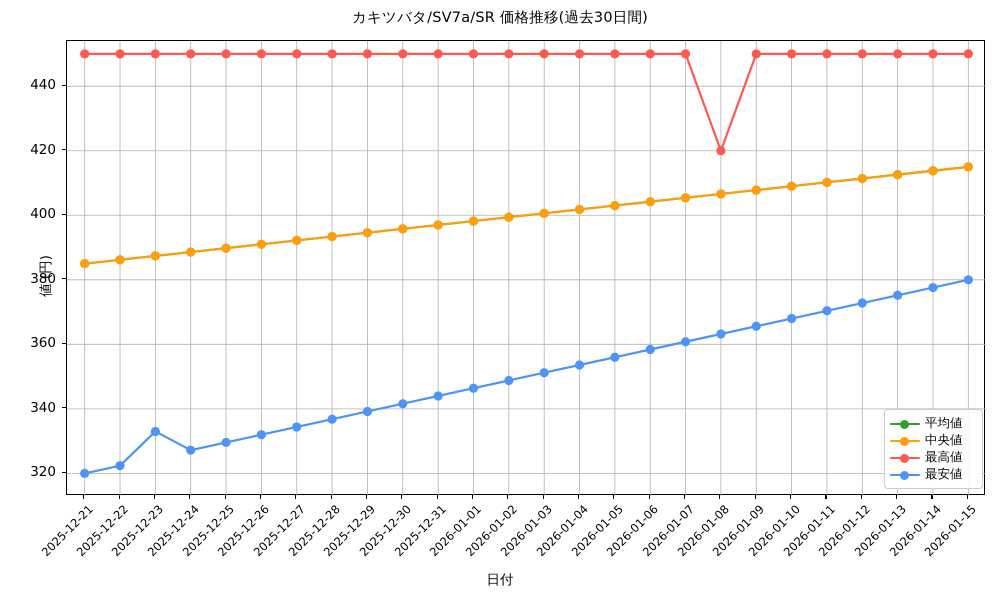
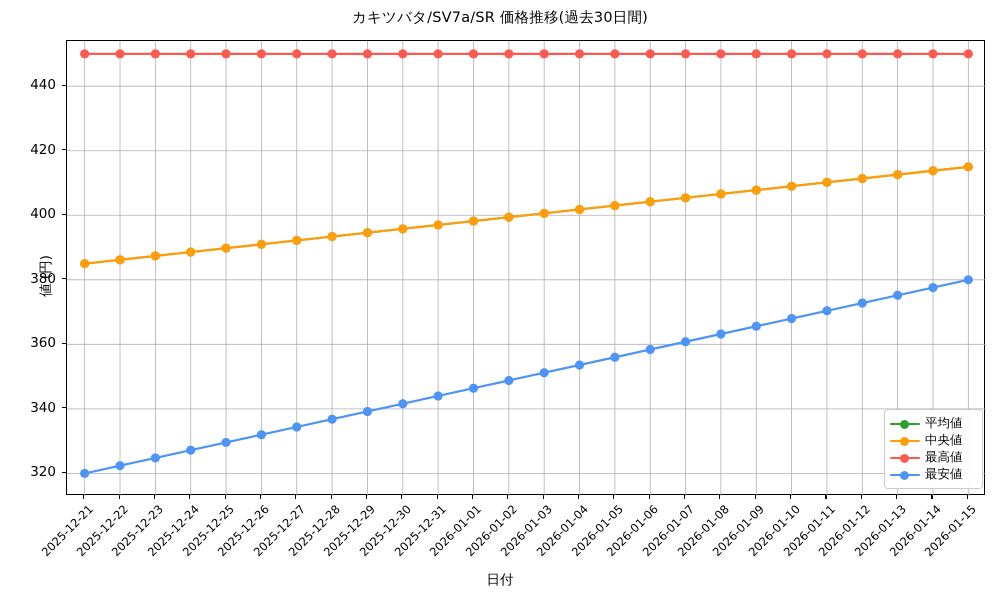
最安値/2025-12-23: 333 -> 325
最高値/2026-01-08: 420 -> 450
